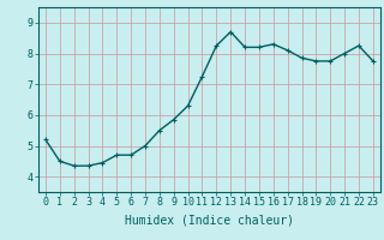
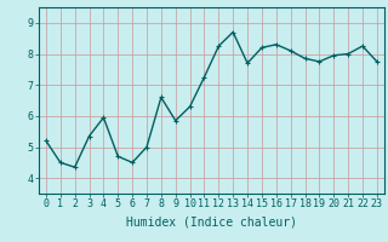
3: 4.35 -> 5.35
4: 4.45 -> 5.95
6: 4.70 -> 4.50
8: 5.50 -> 6.60
14: 8.20 -> 7.70
20: 7.75 -> 7.95
